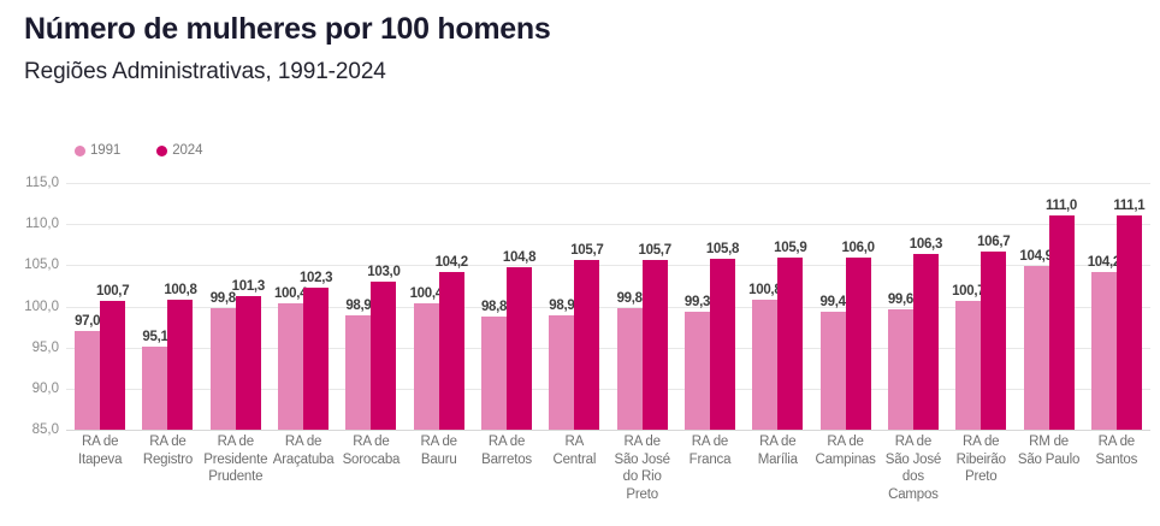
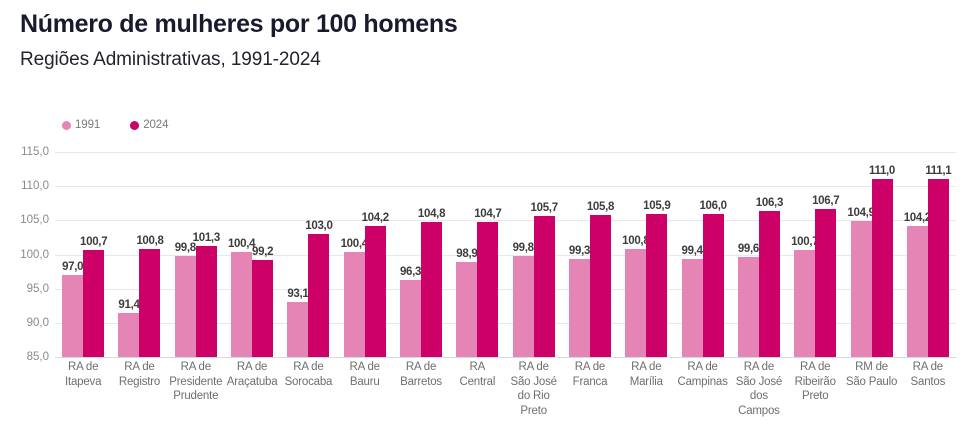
1991/RA de Registro: 95,1 -> 91,4
2024/RA de Araçatuba: 102,3 -> 99,2
1991/RA de Sorocaba: 98,9 -> 93,1
1991/RA de Barretos: 98,8 -> 96,3
2024/RA Central: 105,7 -> 104,7
